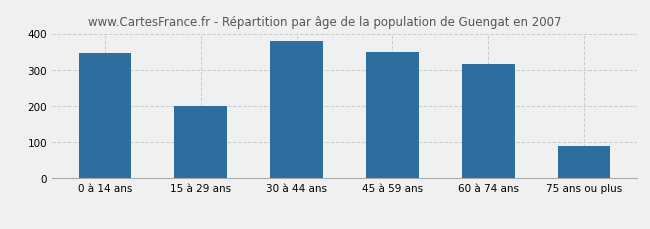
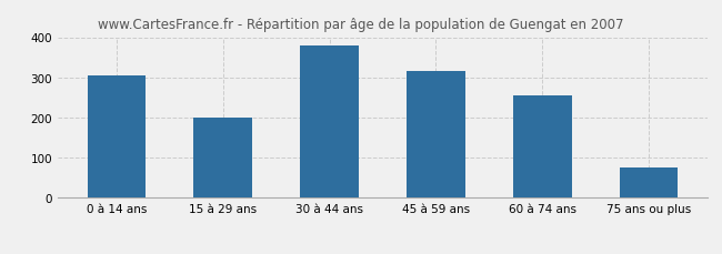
0 à 14 ans: 345 -> 305
45 à 59 ans: 348 -> 315
60 à 74 ans: 317 -> 255
75 ans ou plus: 90 -> 75
